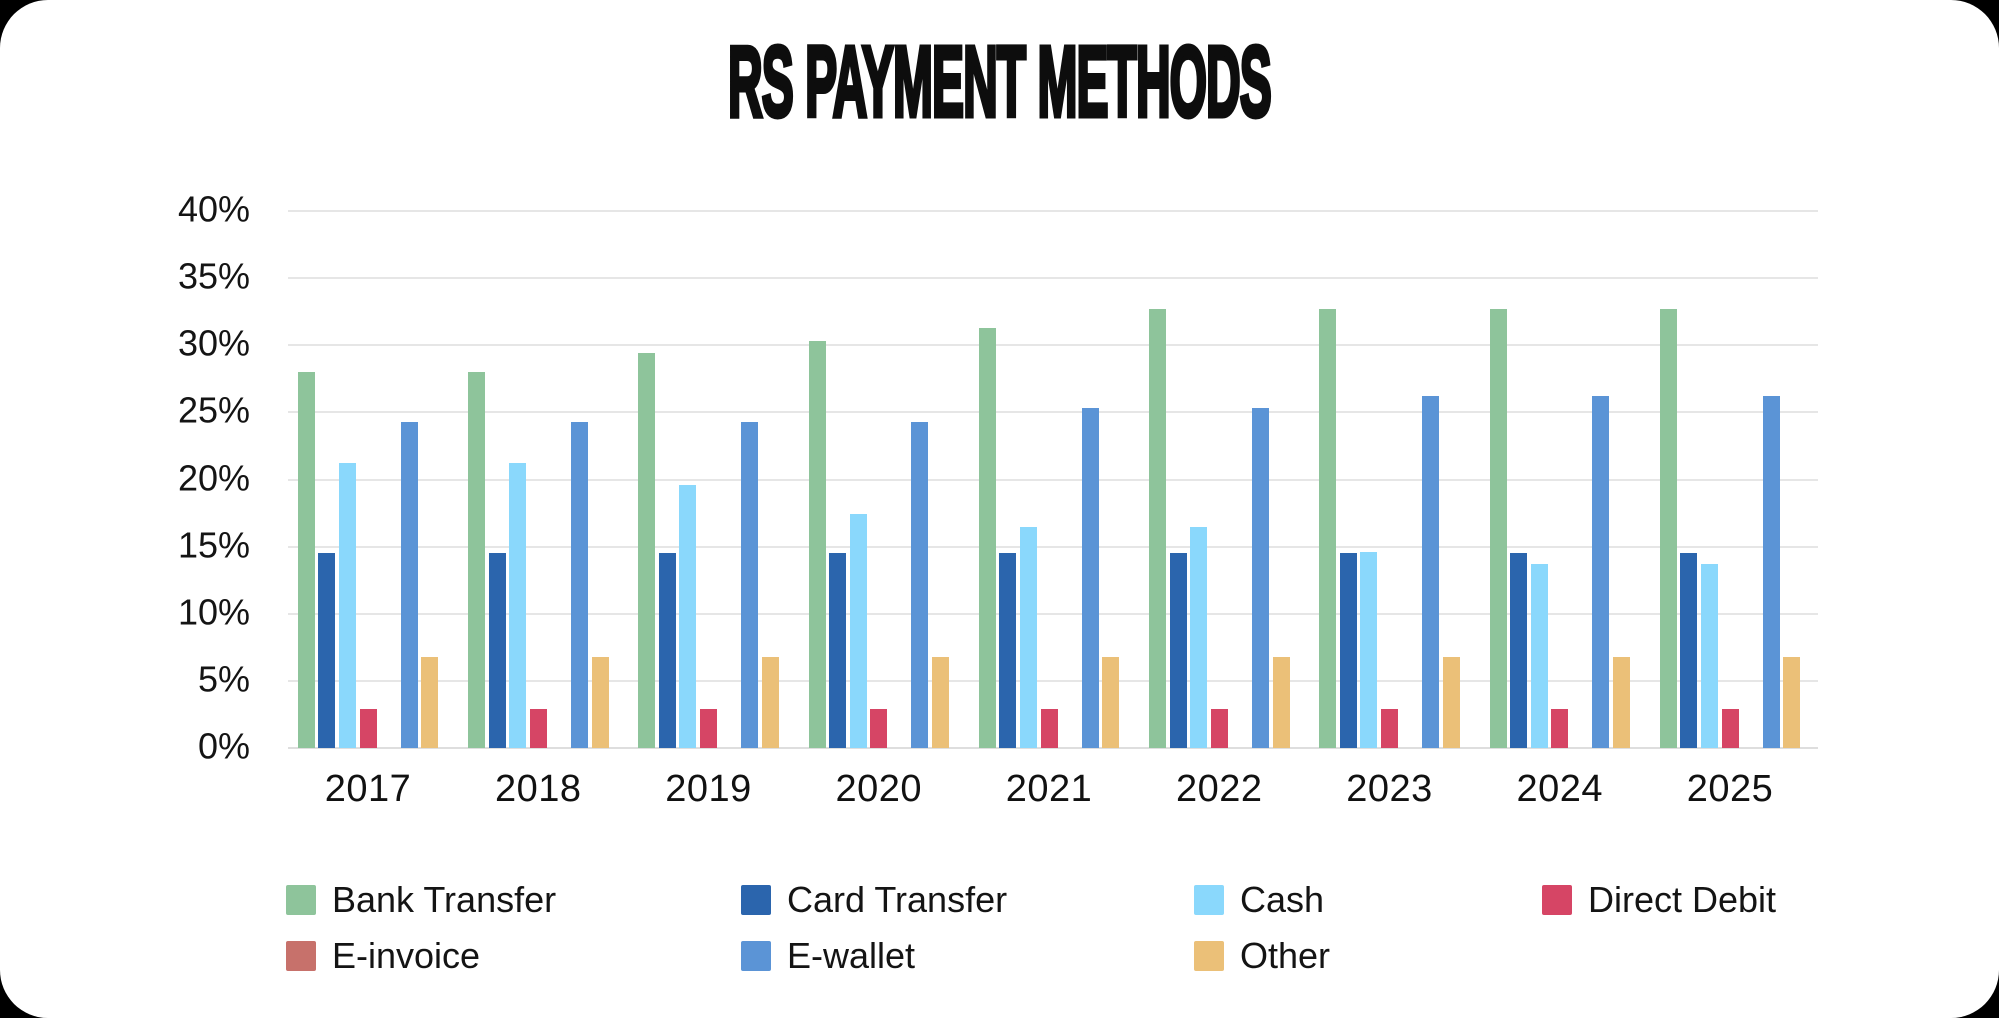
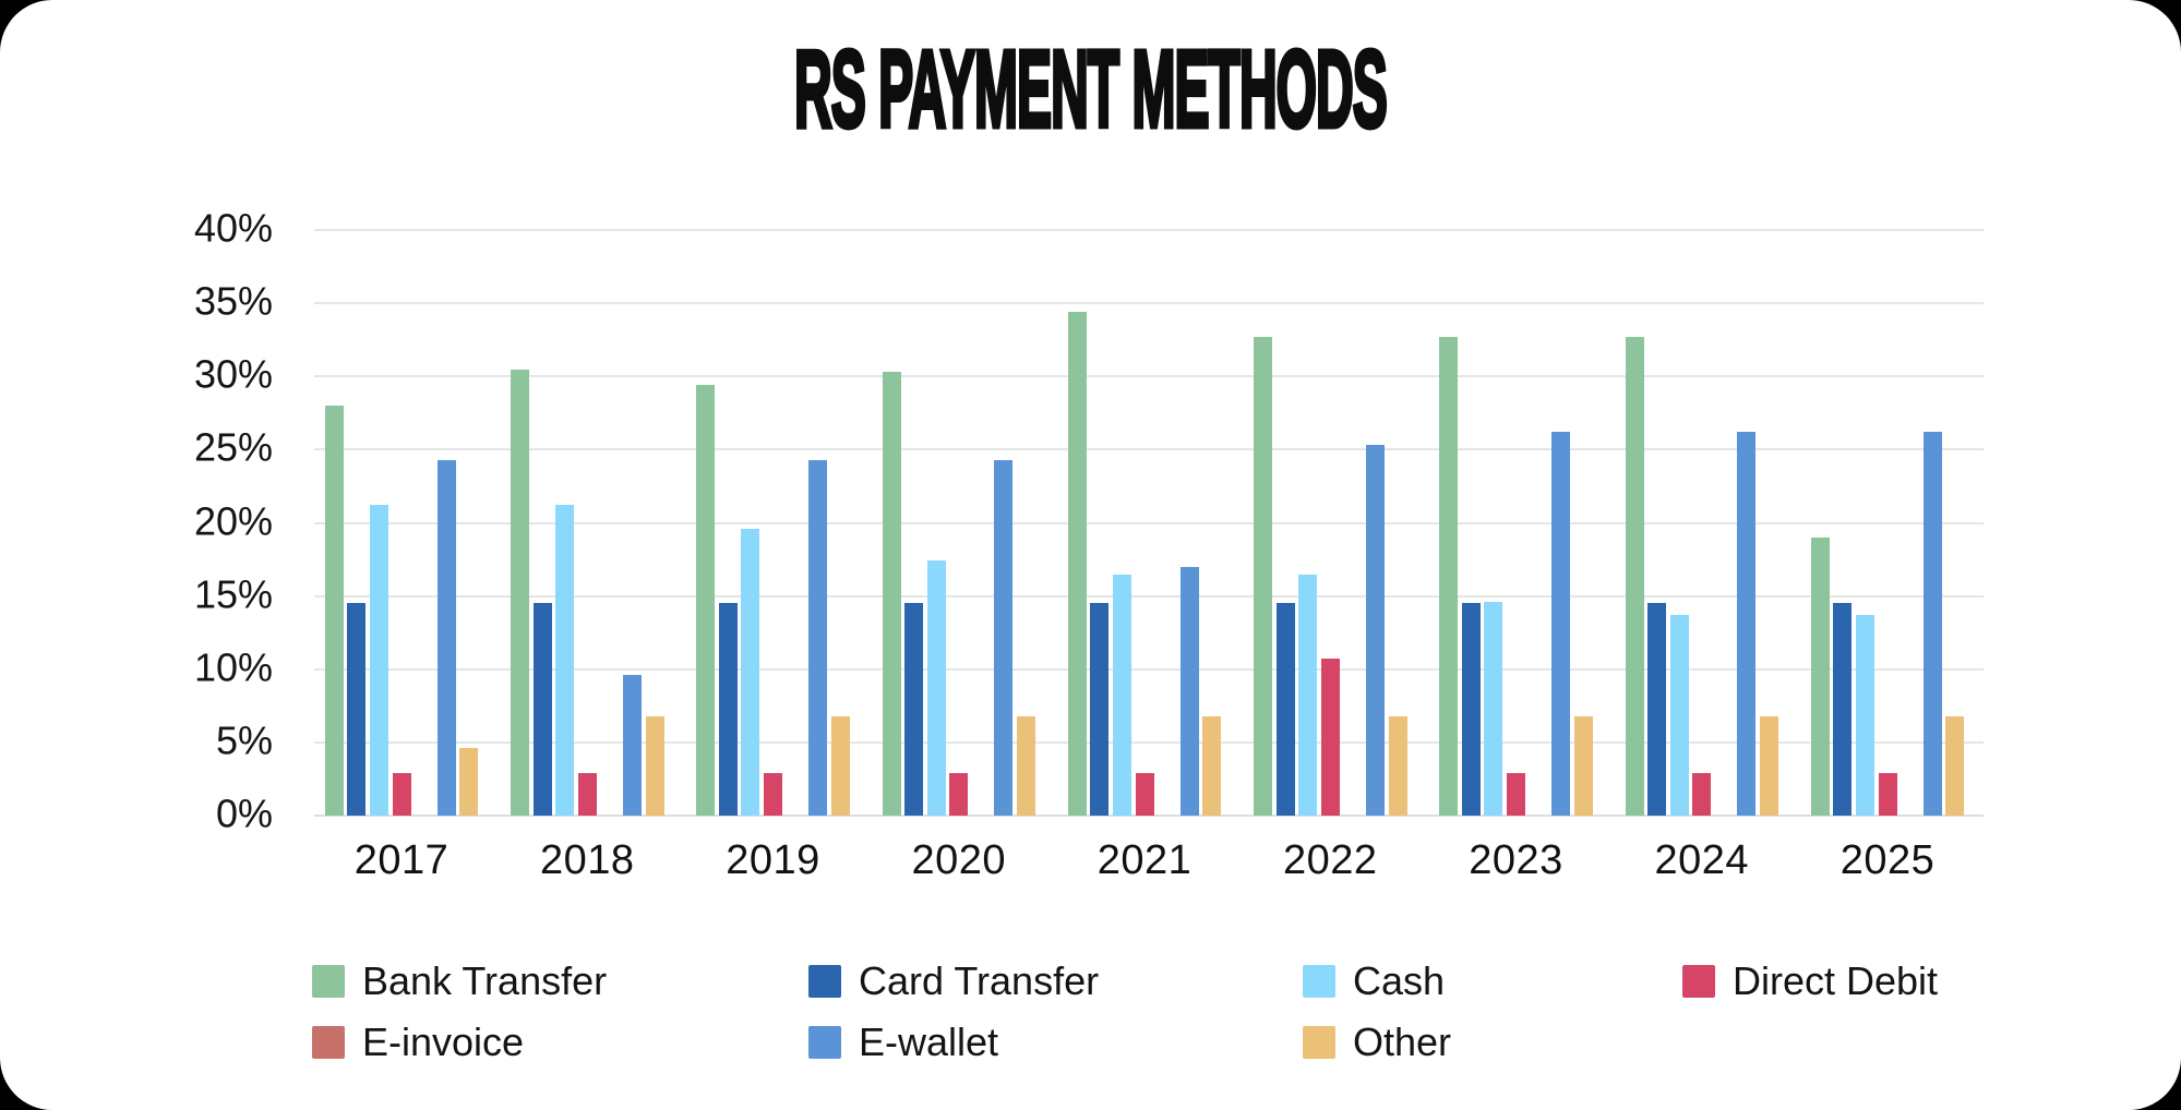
Other/2017: 6.8% -> 4.6%
Bank Transfer/2018: 28.0% -> 30.5%
E-wallet/2018: 24.3% -> 9.6%
Bank Transfer/2021: 31.3% -> 34.4%
E-wallet/2021: 25.3% -> 17.0%
Direct Debit/2022: 2.9% -> 10.7%
Bank Transfer/2025: 32.7% -> 19.0%
